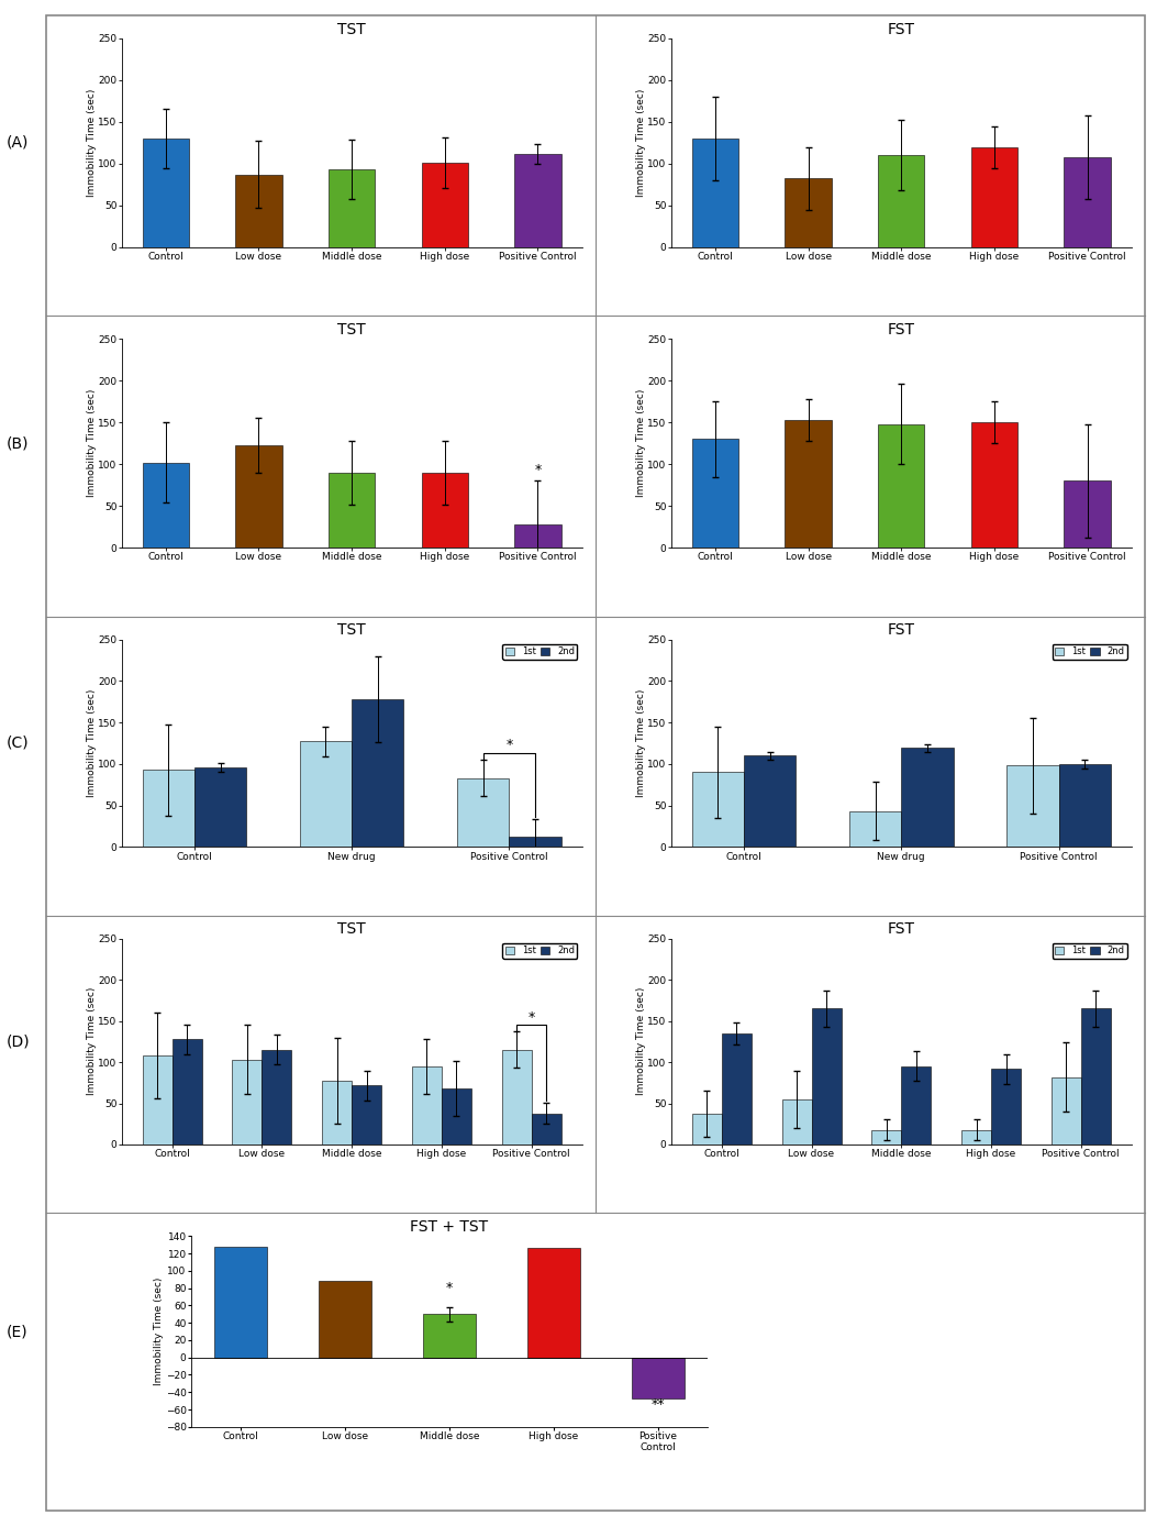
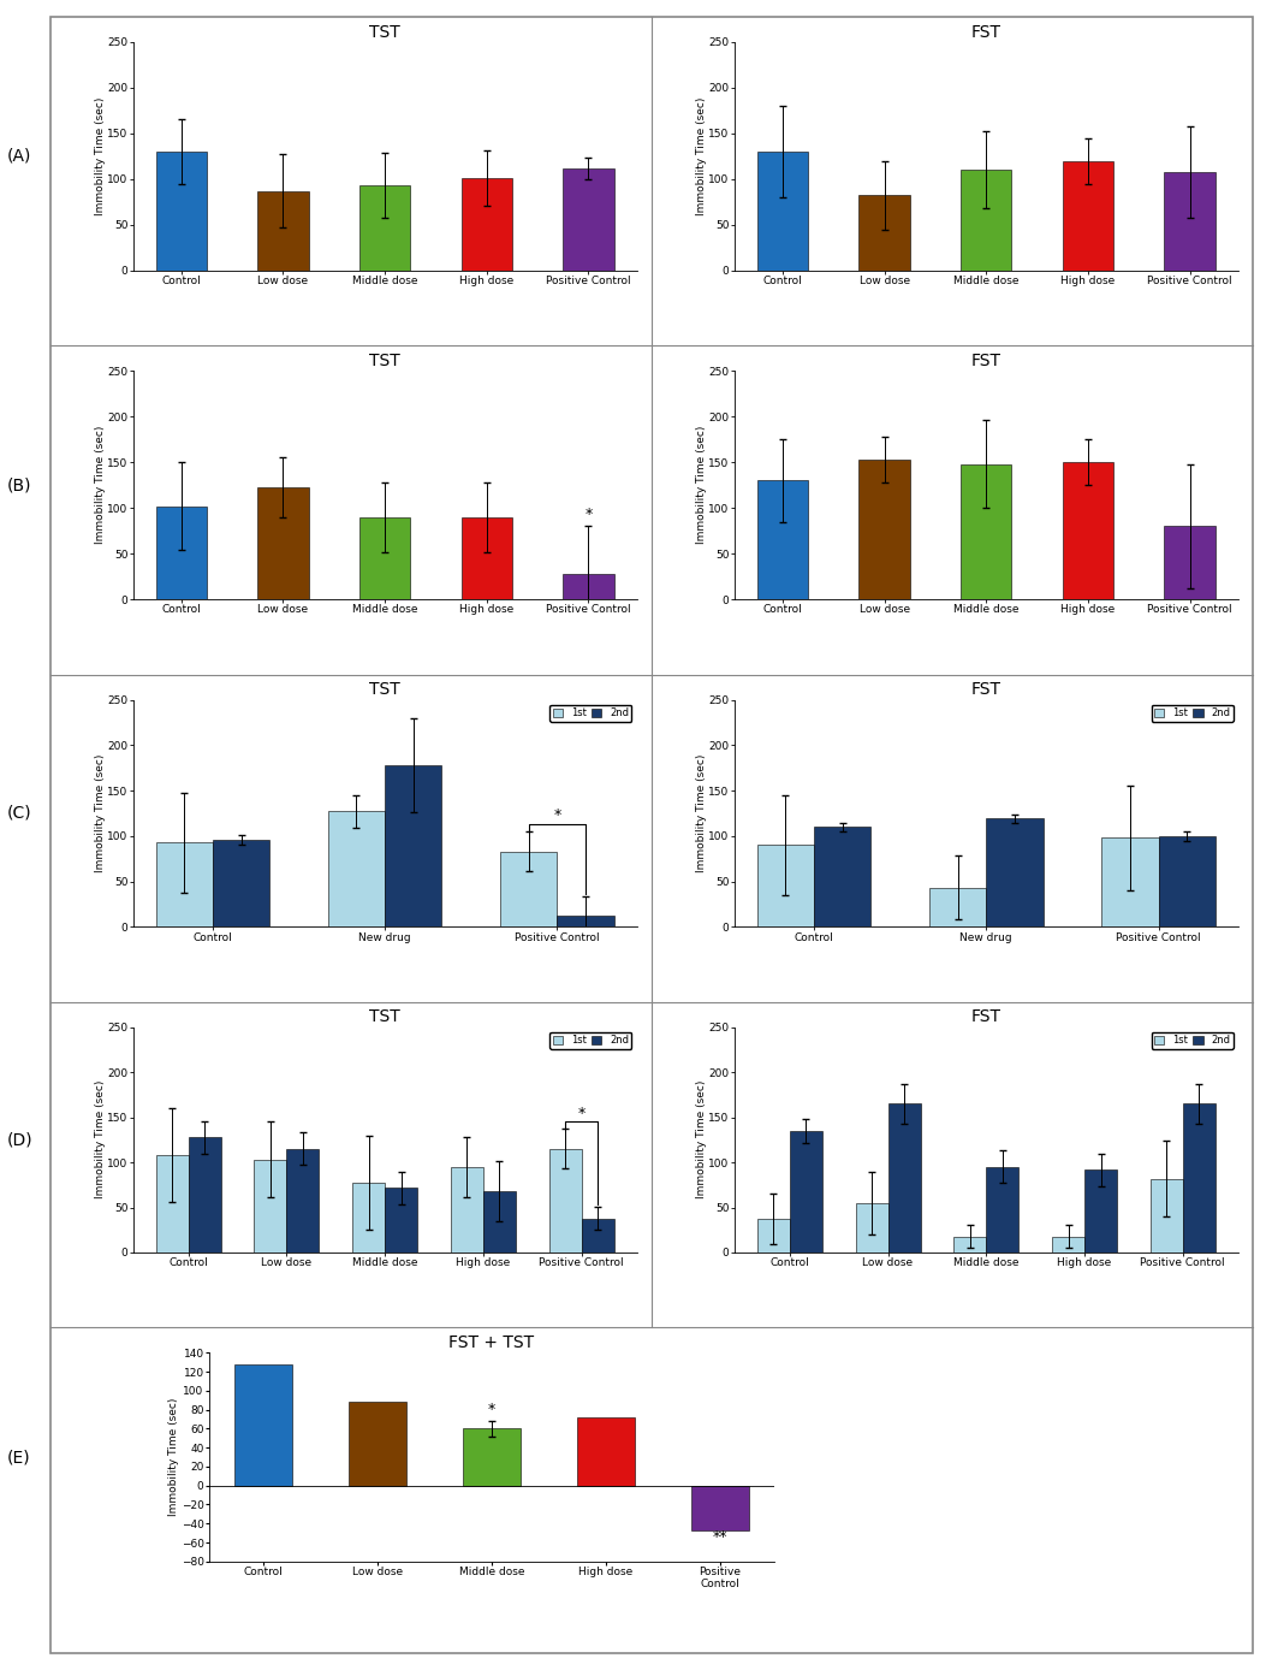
FST + TST/Middle dose: 50 -> 60
FST + TST/High dose: 126 -> 72
